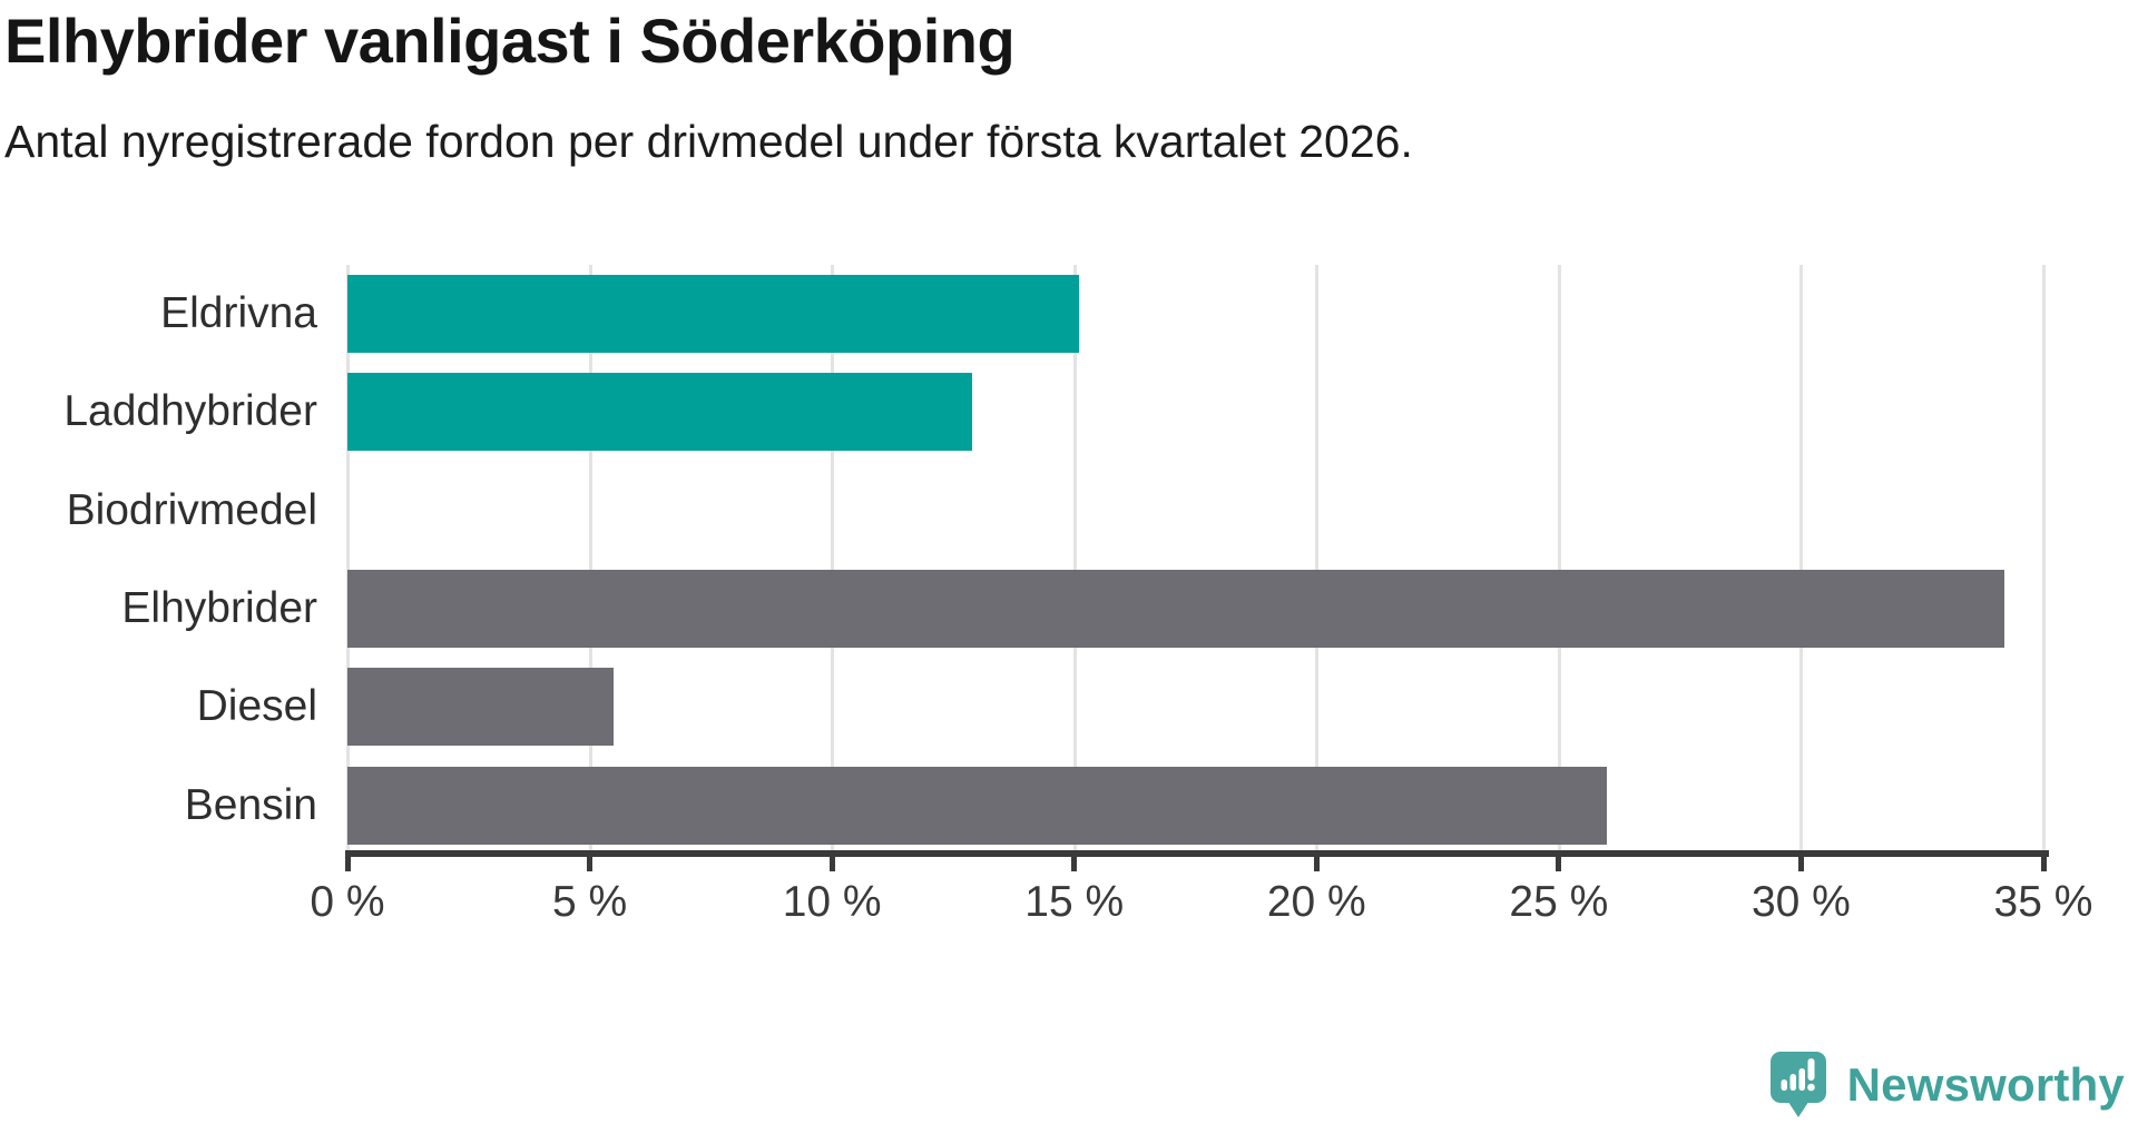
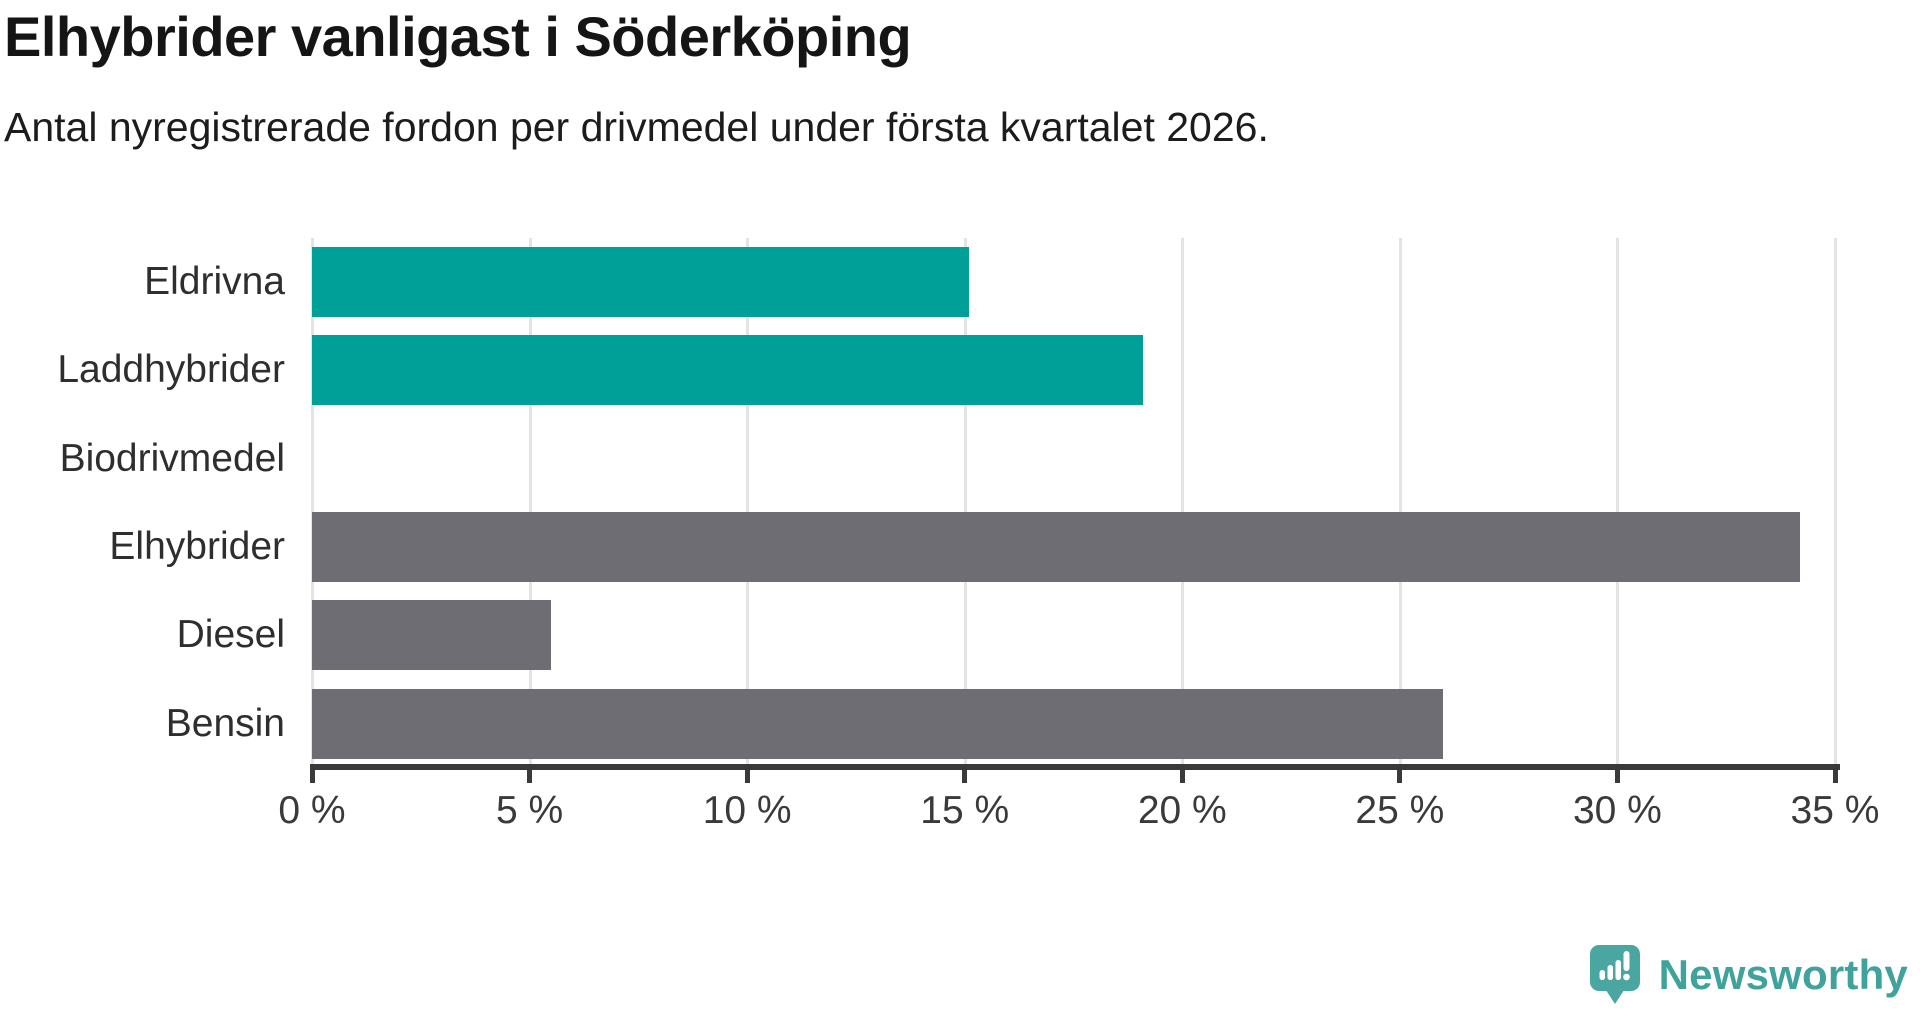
Laddhybrider: 12.9% -> 19.1%
